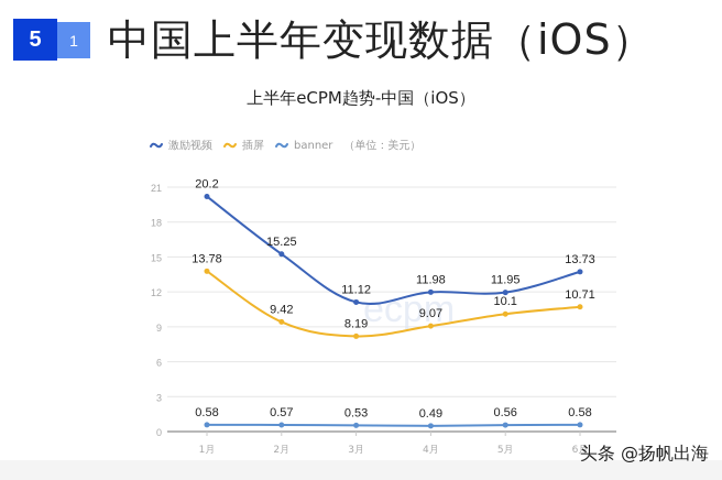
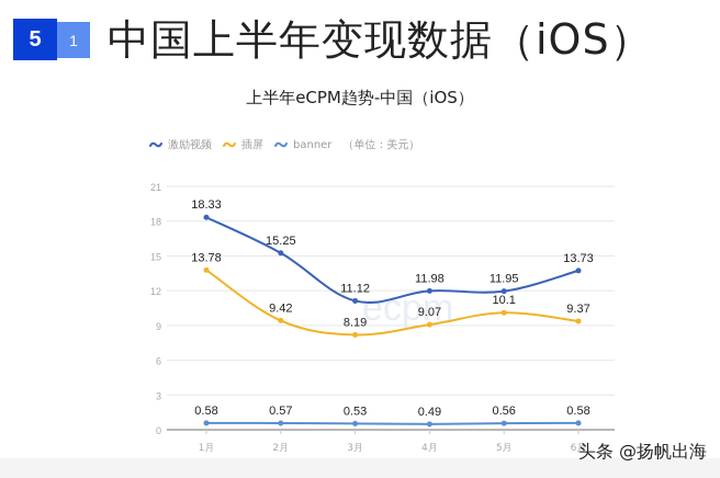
激励视频/1月: 20.2 -> 18.33
插屏/6月: 10.71 -> 9.37
